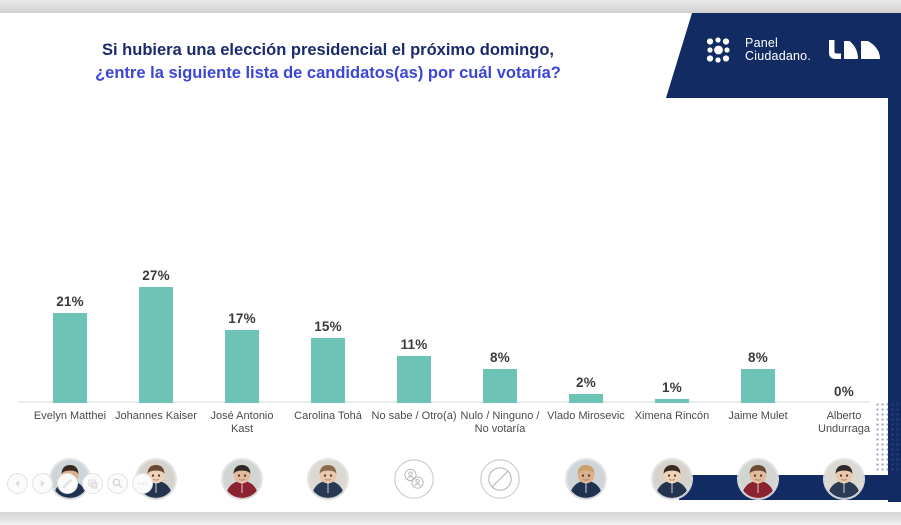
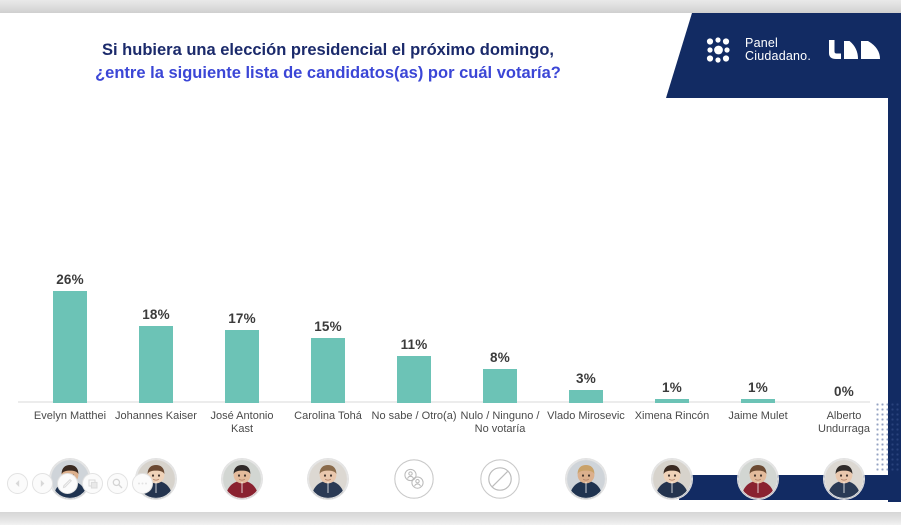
Evelyn Matthei: 21% -> 26%
Johannes Kaiser: 27% -> 18%
Vlado Mirosevic: 2% -> 3%
Jaime Mulet: 8% -> 1%
